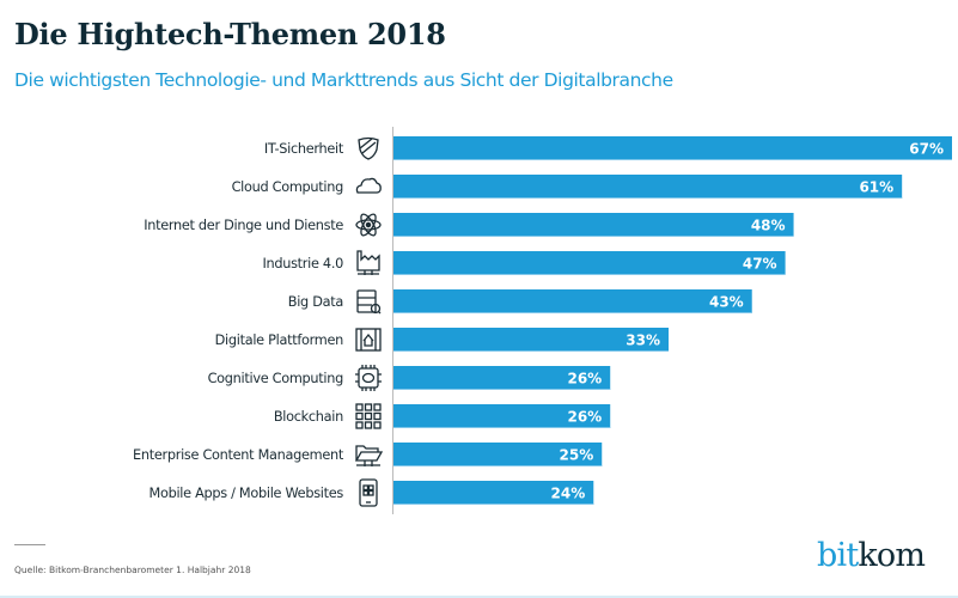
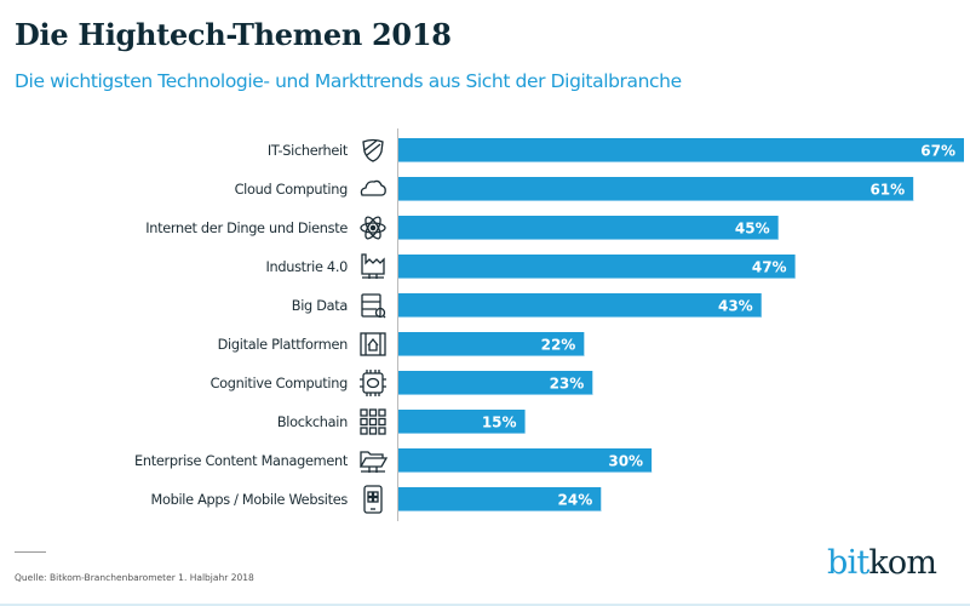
Internet der Dinge und Dienste: 48% -> 45%
Digitale Plattformen: 33% -> 22%
Cognitive Computing: 26% -> 23%
Blockchain: 26% -> 15%
Enterprise Content Management: 25% -> 30%
